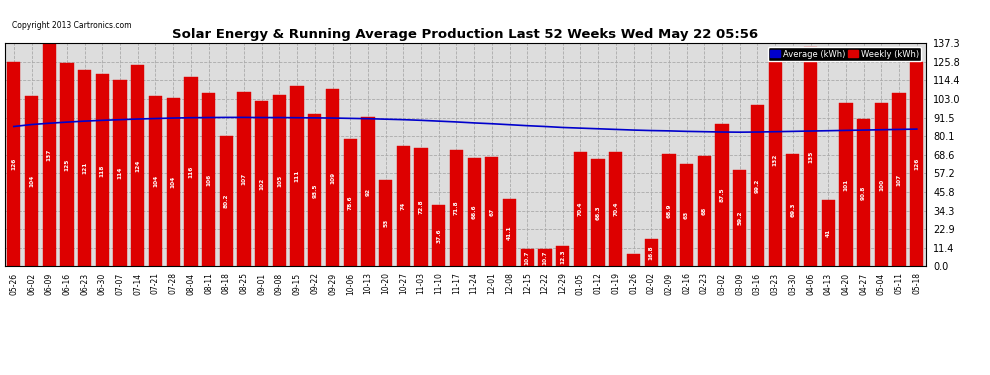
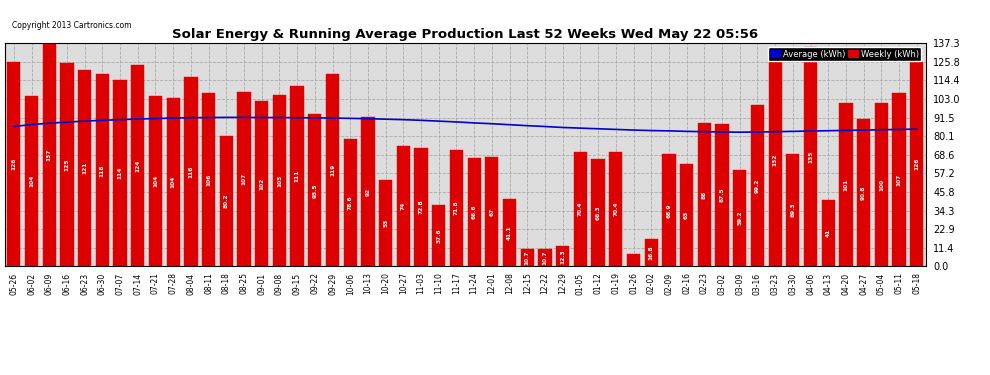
Weekly (kWh)/09-29: 109 -> 119
Weekly (kWh)/02-23: 68 -> 88
